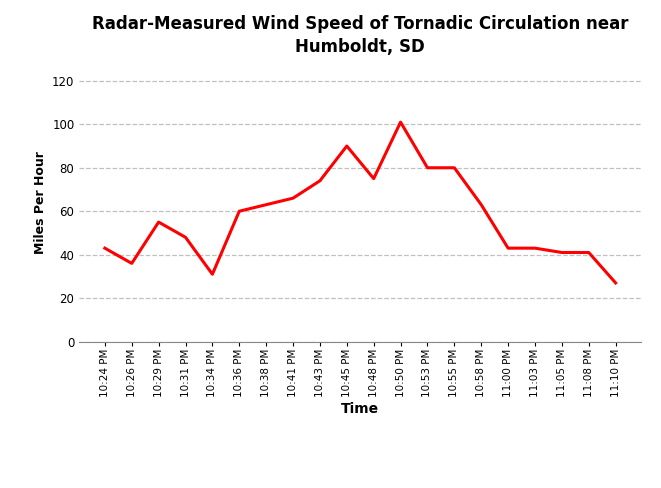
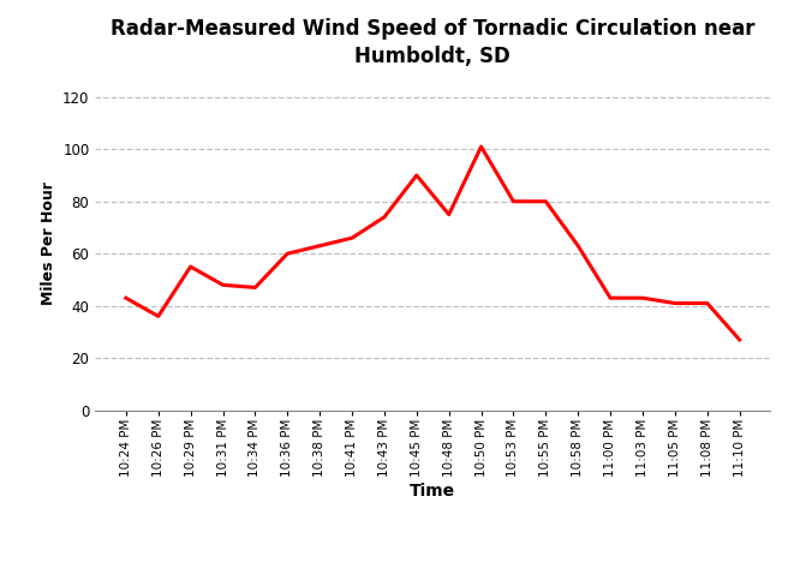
10:34 PM: 31 -> 47
